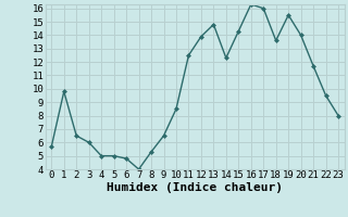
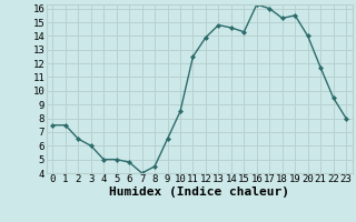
0: 5.7 -> 7.5
1: 9.8 -> 7.5
8: 5.3 -> 4.5
14: 12.3 -> 14.6
18: 13.6 -> 15.3
